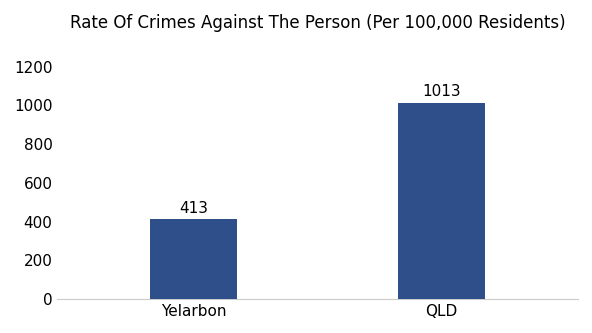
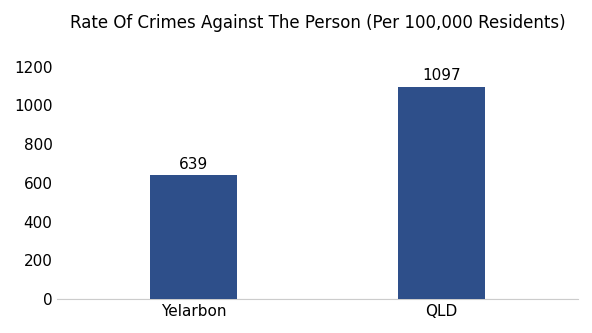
Yelarbon: 413 -> 639
QLD: 1013 -> 1097
